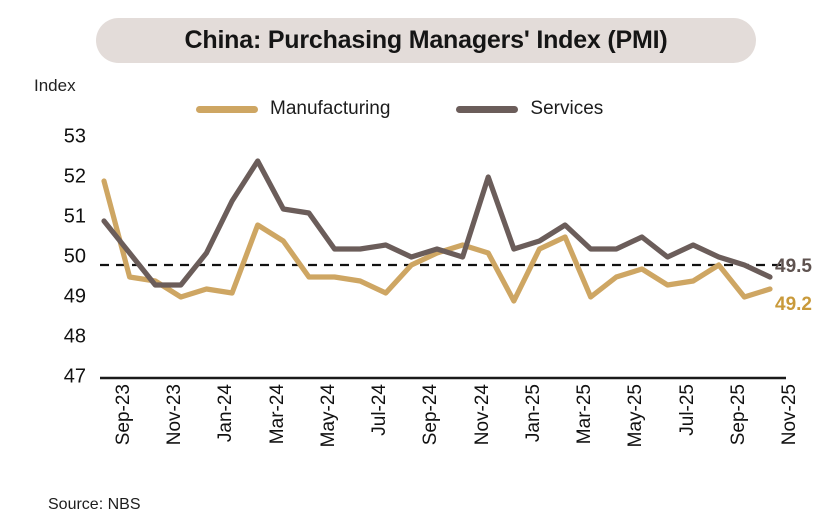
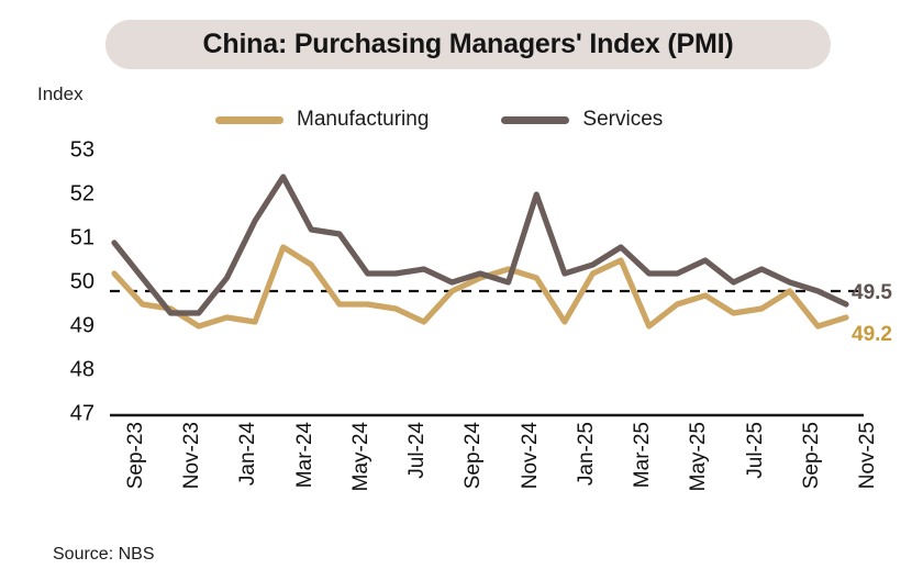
Manufacturing/Sep-23: 51.9 -> 50.2
Manufacturing/Jan-25: 48.9 -> 49.1
